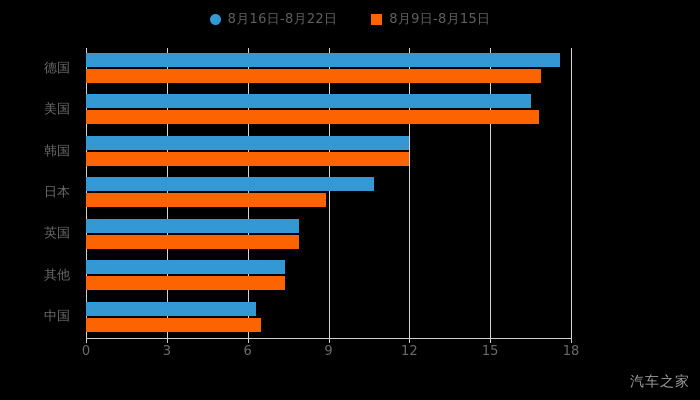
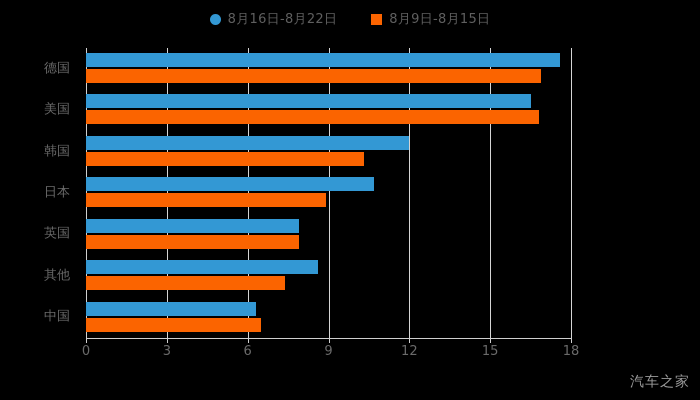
8月9日-8月15日/韩国: 12.0 -> 10.3
8月16日-8月22日/其他: 7.4 -> 8.6
